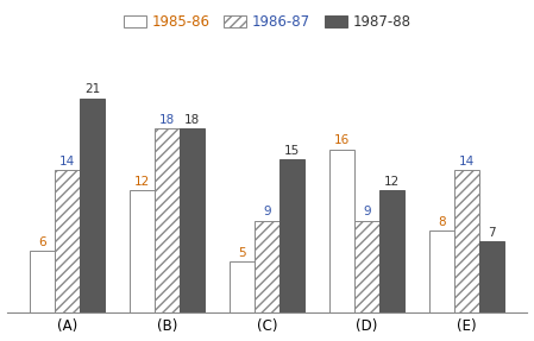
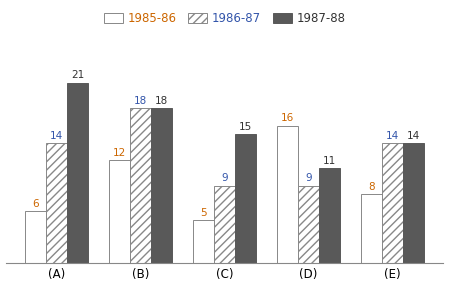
1987-88/(D): 12 -> 11
1987-88/(E): 7 -> 14
